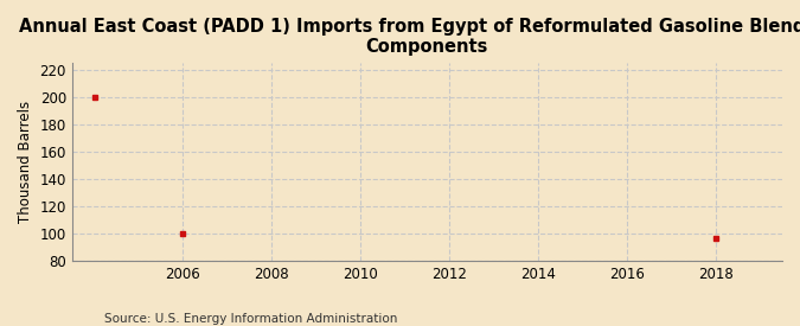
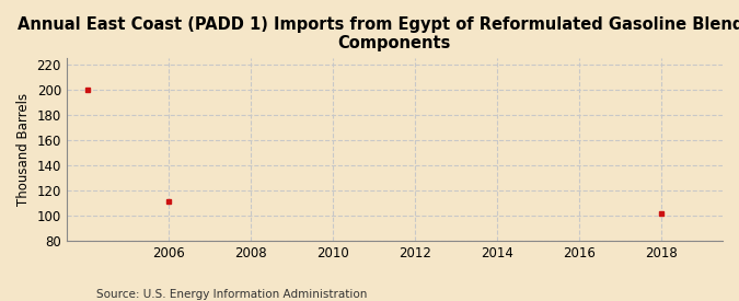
2006: 100 -> 111
2018: 97 -> 102
